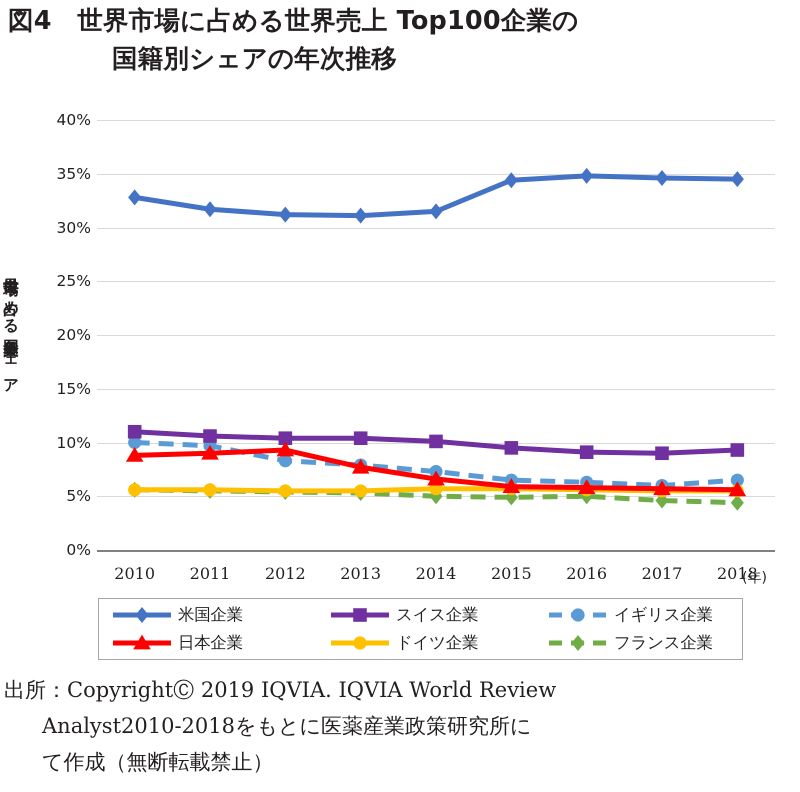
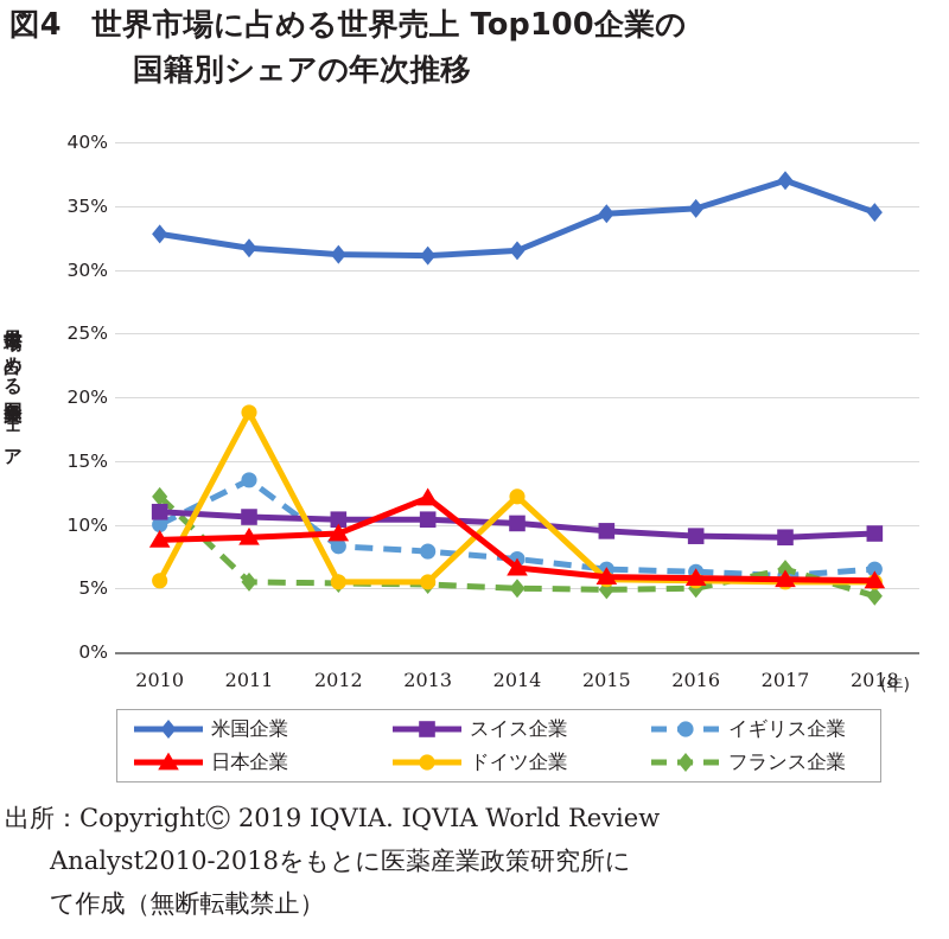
フランス企業/2010: 5.6% -> 12.2%
イギリス企業/2011: 9.7% -> 13.5%
ドイツ企業/2011: 5.6% -> 18.8%
日本企業/2013: 7.7% -> 12.1%
ドイツ企業/2014: 5.7% -> 12.2%
米国企業/2017: 34.6% -> 37.0%
フランス企業/2017: 4.6% -> 6.5%
